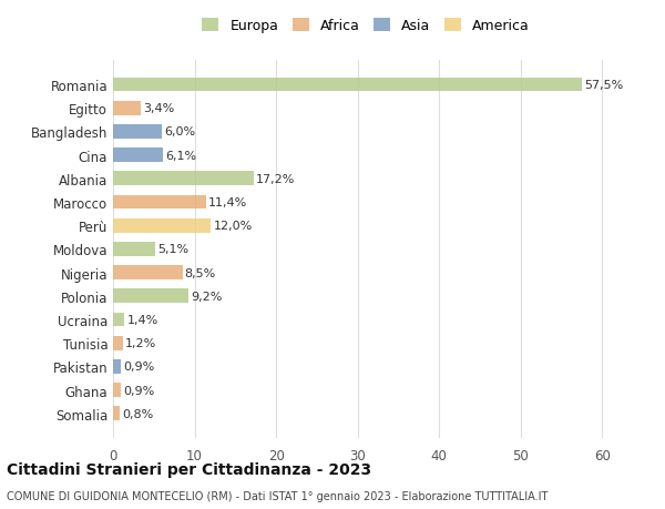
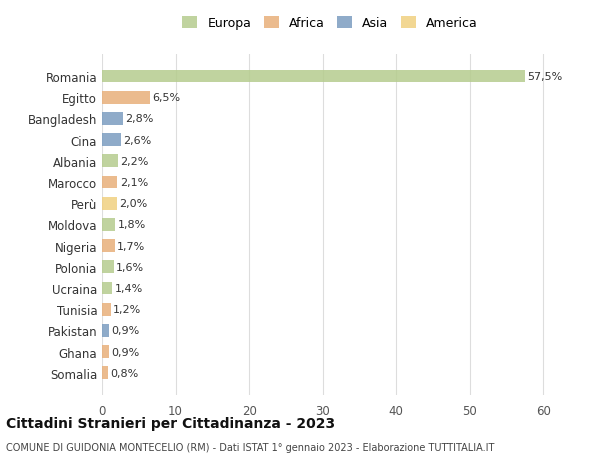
Egitto: 3,4% -> 6,5%
Bangladesh: 6,0% -> 2,8%
Cina: 6,1% -> 2,6%
Albania: 17,2% -> 2,2%
Marocco: 11,4% -> 2,1%
Perù: 12,0% -> 2,0%
Moldova: 5,1% -> 1,8%
Nigeria: 8,5% -> 1,7%
Polonia: 9,2% -> 1,6%
